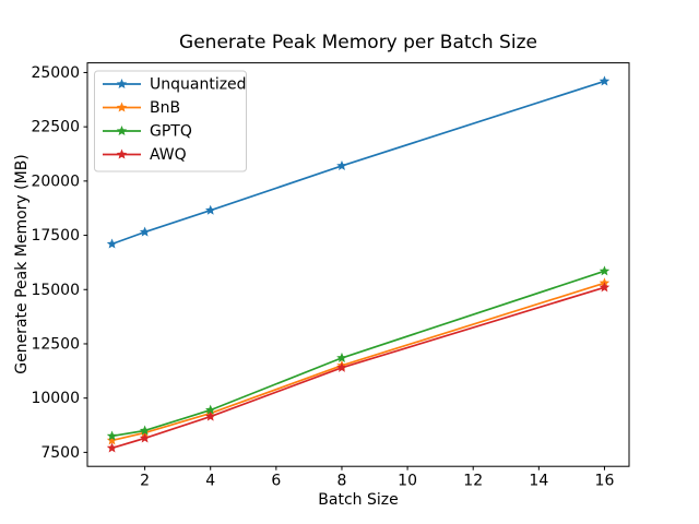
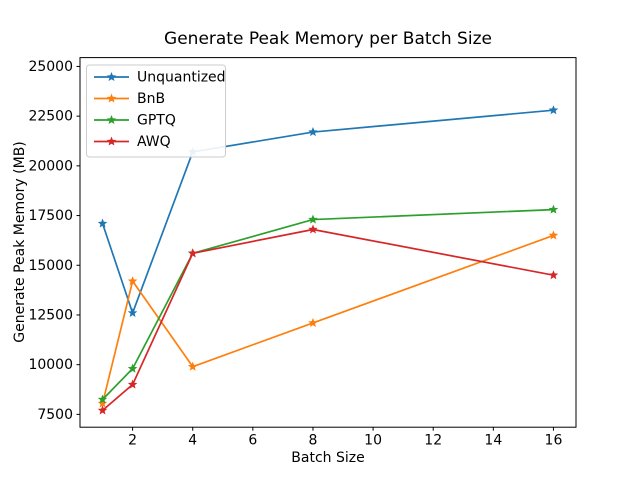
Unquantized/2: 17600 -> 12600
BnB/2: 8400 -> 14200
GPTQ/2: 8500 -> 9800
AWQ/2: 8200 -> 9000
Unquantized/4: 18600 -> 20700
BnB/4: 9300 -> 9900
GPTQ/4: 9400 -> 15600
AWQ/4: 9200 -> 15600
Unquantized/8: 20700 -> 21700
BnB/8: 11500 -> 12100
GPTQ/8: 11800 -> 17300
AWQ/8: 11400 -> 16800
Unquantized/16: 24600 -> 22800
BnB/16: 15300 -> 16500
GPTQ/16: 15800 -> 17800
AWQ/16: 15100 -> 14500
